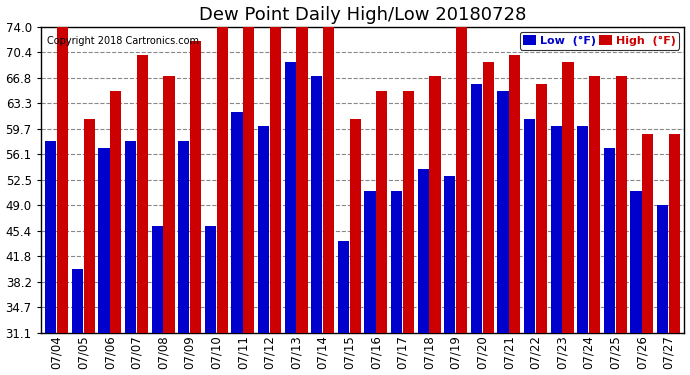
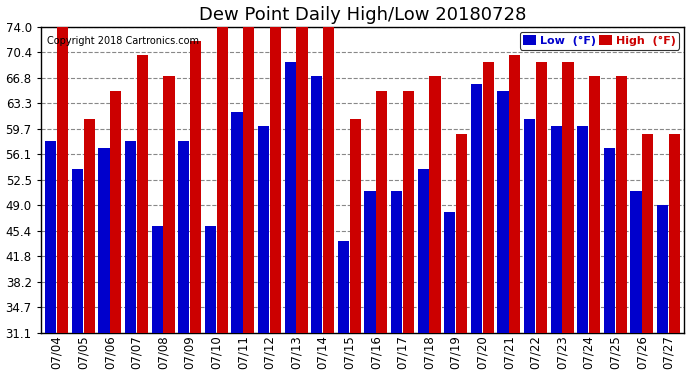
Low (°F)/07/05: 40 -> 54
Low (°F)/07/19: 53 -> 48
High (°F)/07/19: 74 -> 59
High (°F)/07/22: 66 -> 69
